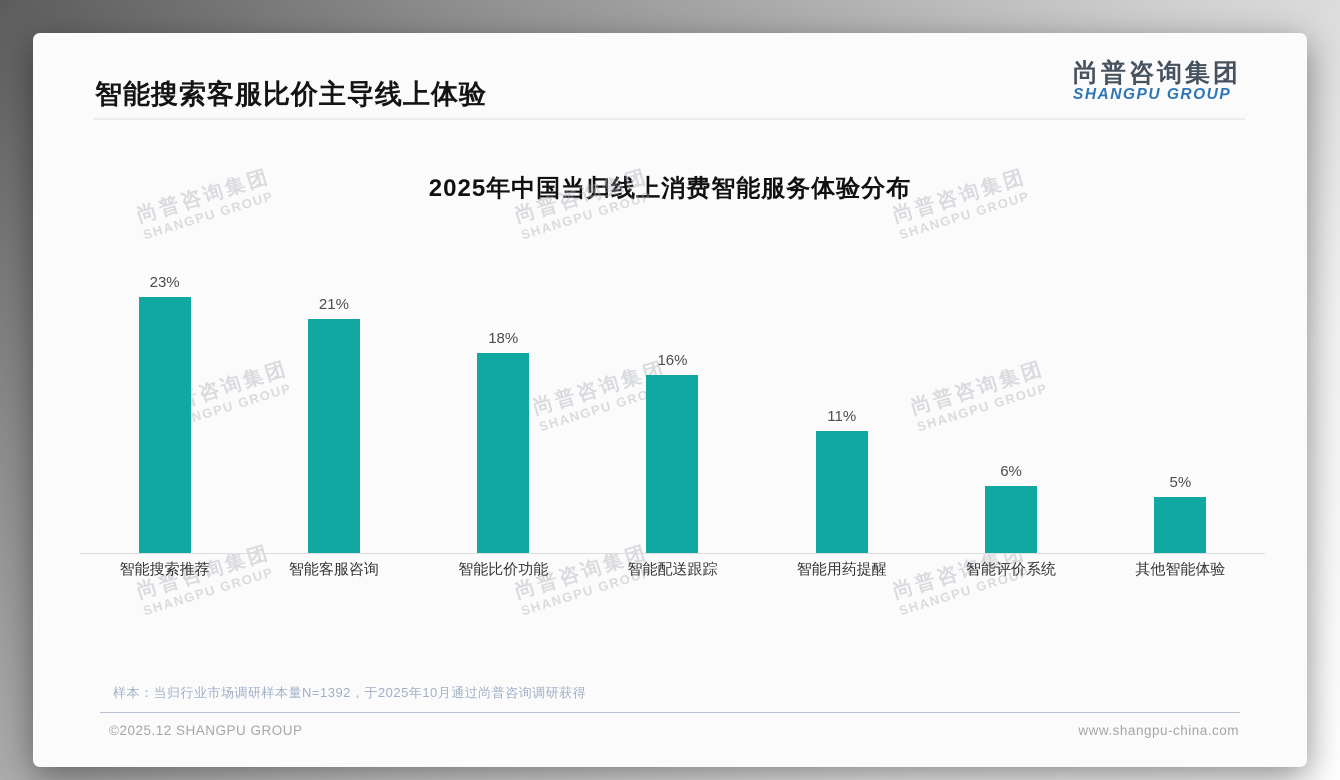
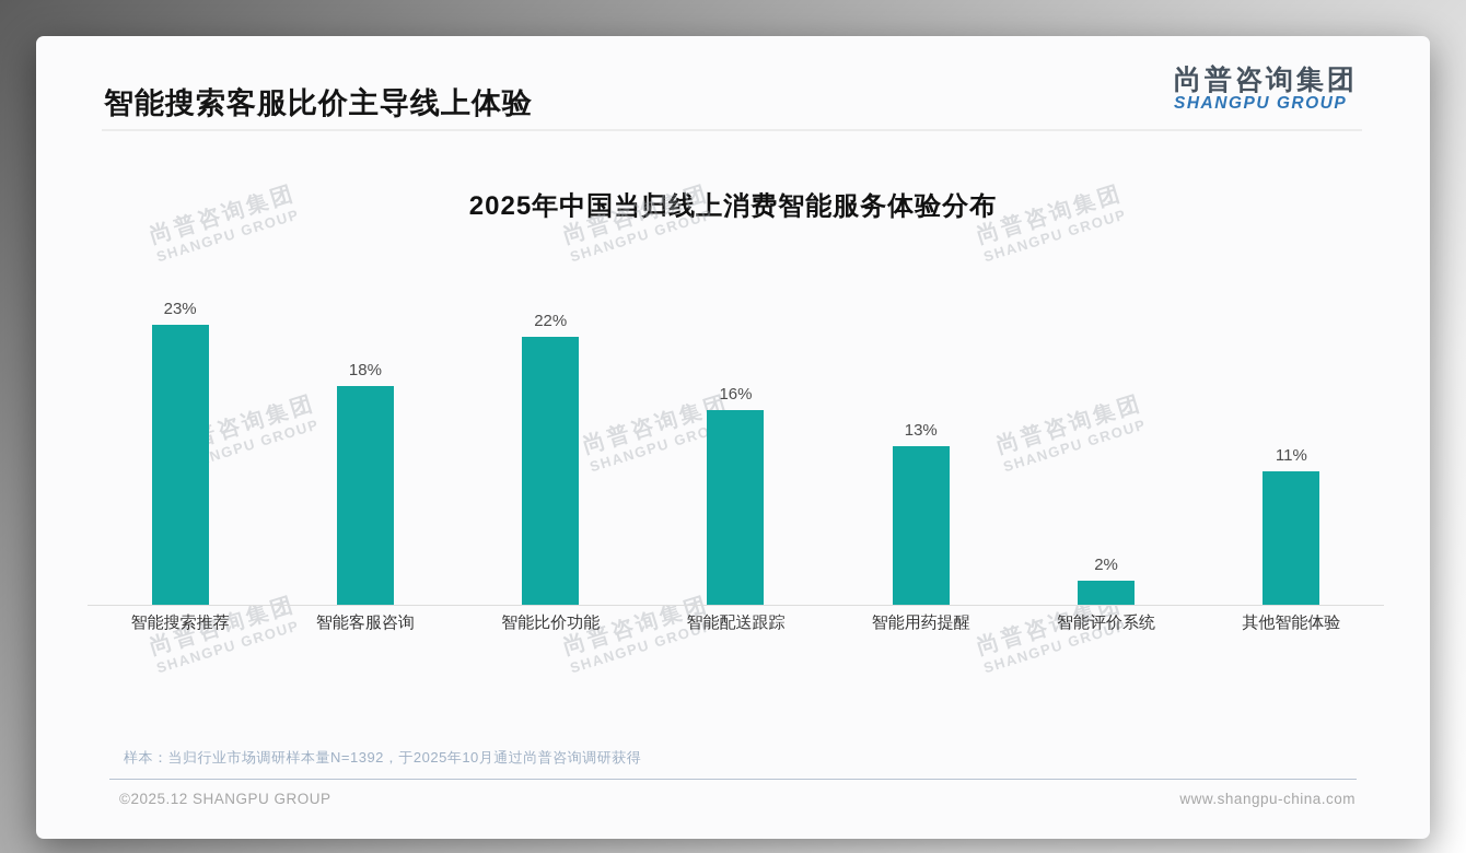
智能客服咨询: 21% -> 18%
智能比价功能: 18% -> 22%
智能用药提醒: 11% -> 13%
智能评价系统: 6% -> 2%
其他智能体验: 5% -> 11%
